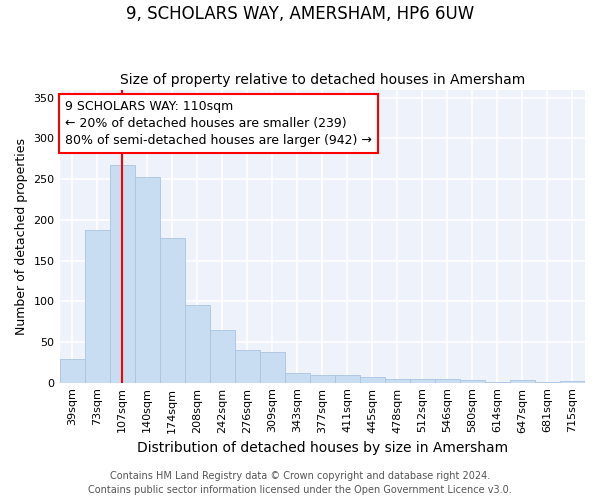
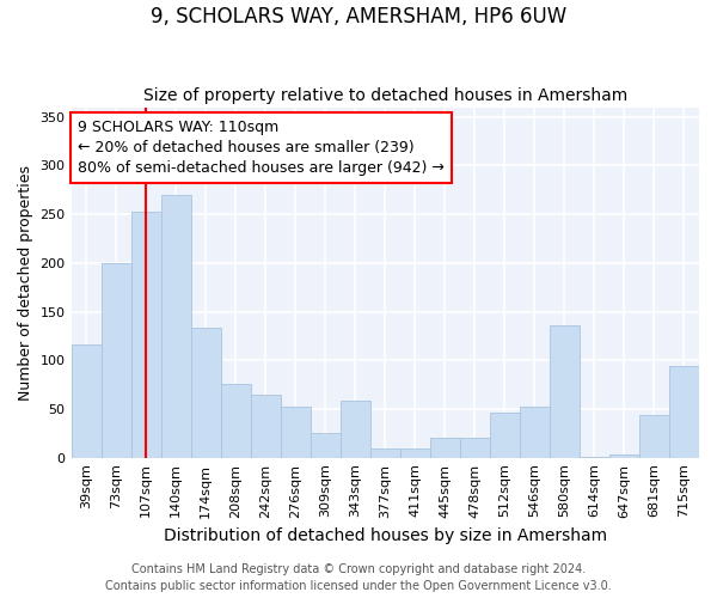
39sqm: 29 -> 116
73sqm: 187 -> 200
107sqm: 267 -> 252
140sqm: 252 -> 270
174sqm: 178 -> 134
208sqm: 95 -> 76
276sqm: 40 -> 52
309sqm: 38 -> 26
343sqm: 12 -> 58
445sqm: 7 -> 20
478sqm: 5 -> 20
512sqm: 4 -> 46
546sqm: 4 -> 52
580sqm: 3 -> 136
681sqm: 1 -> 44
715sqm: 2 -> 94
